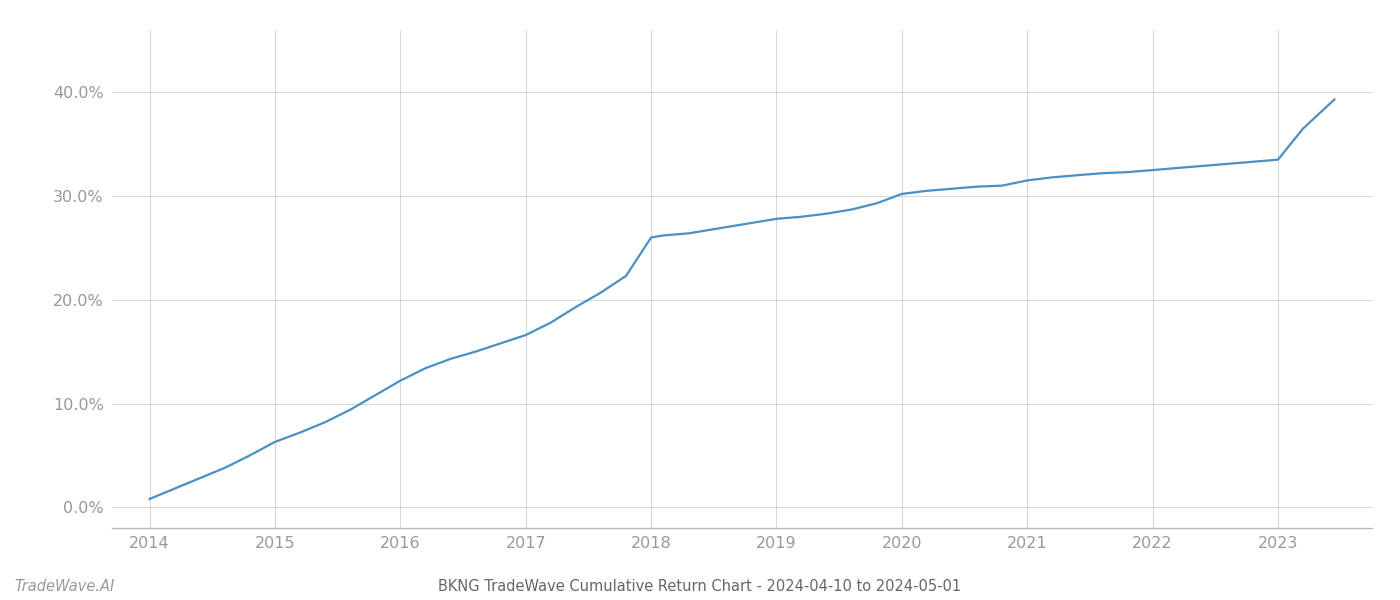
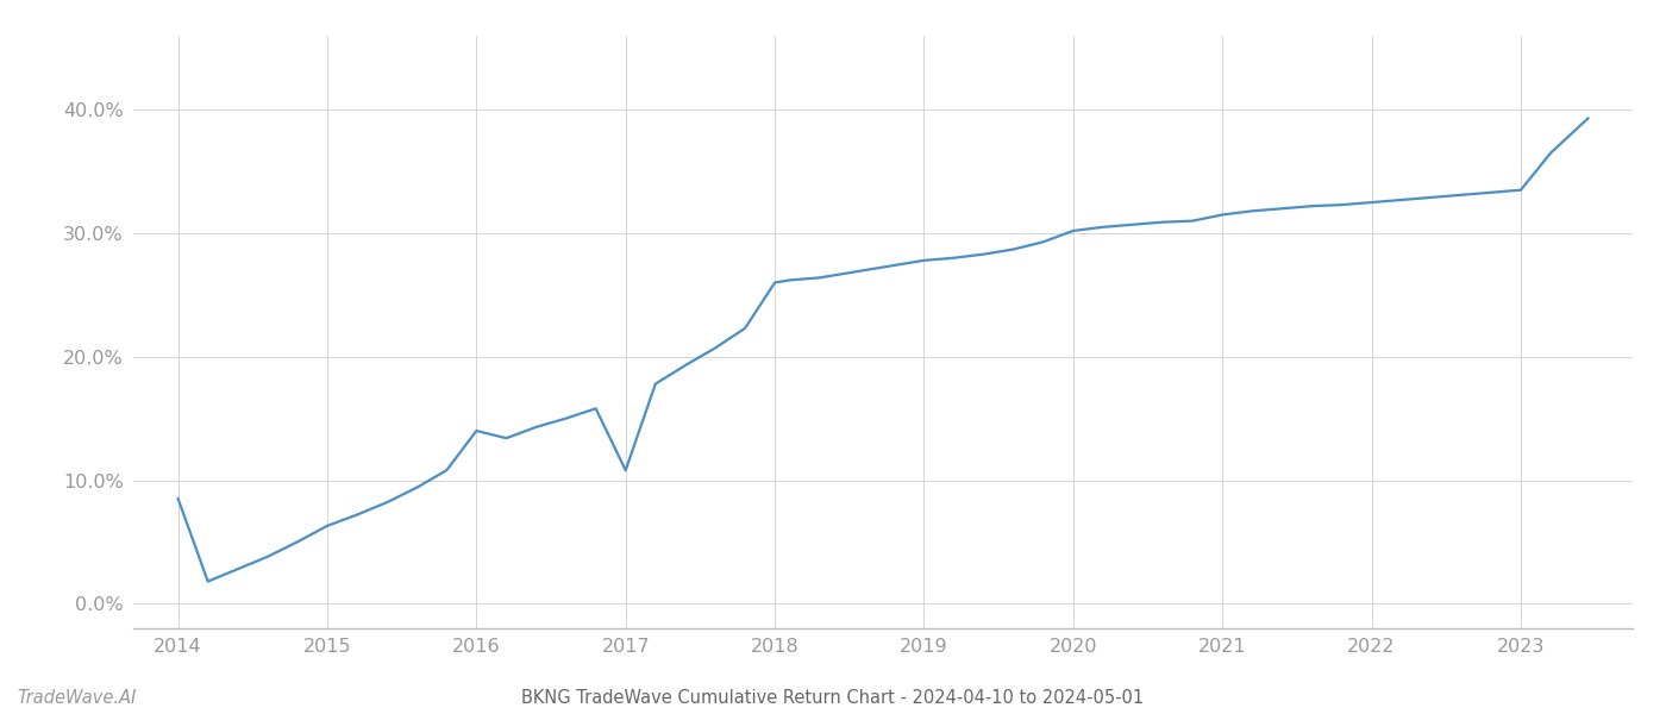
2014: 0.8% -> 8.5%
2016: 12.2% -> 14.0%
2017: 16.6% -> 10.8%
